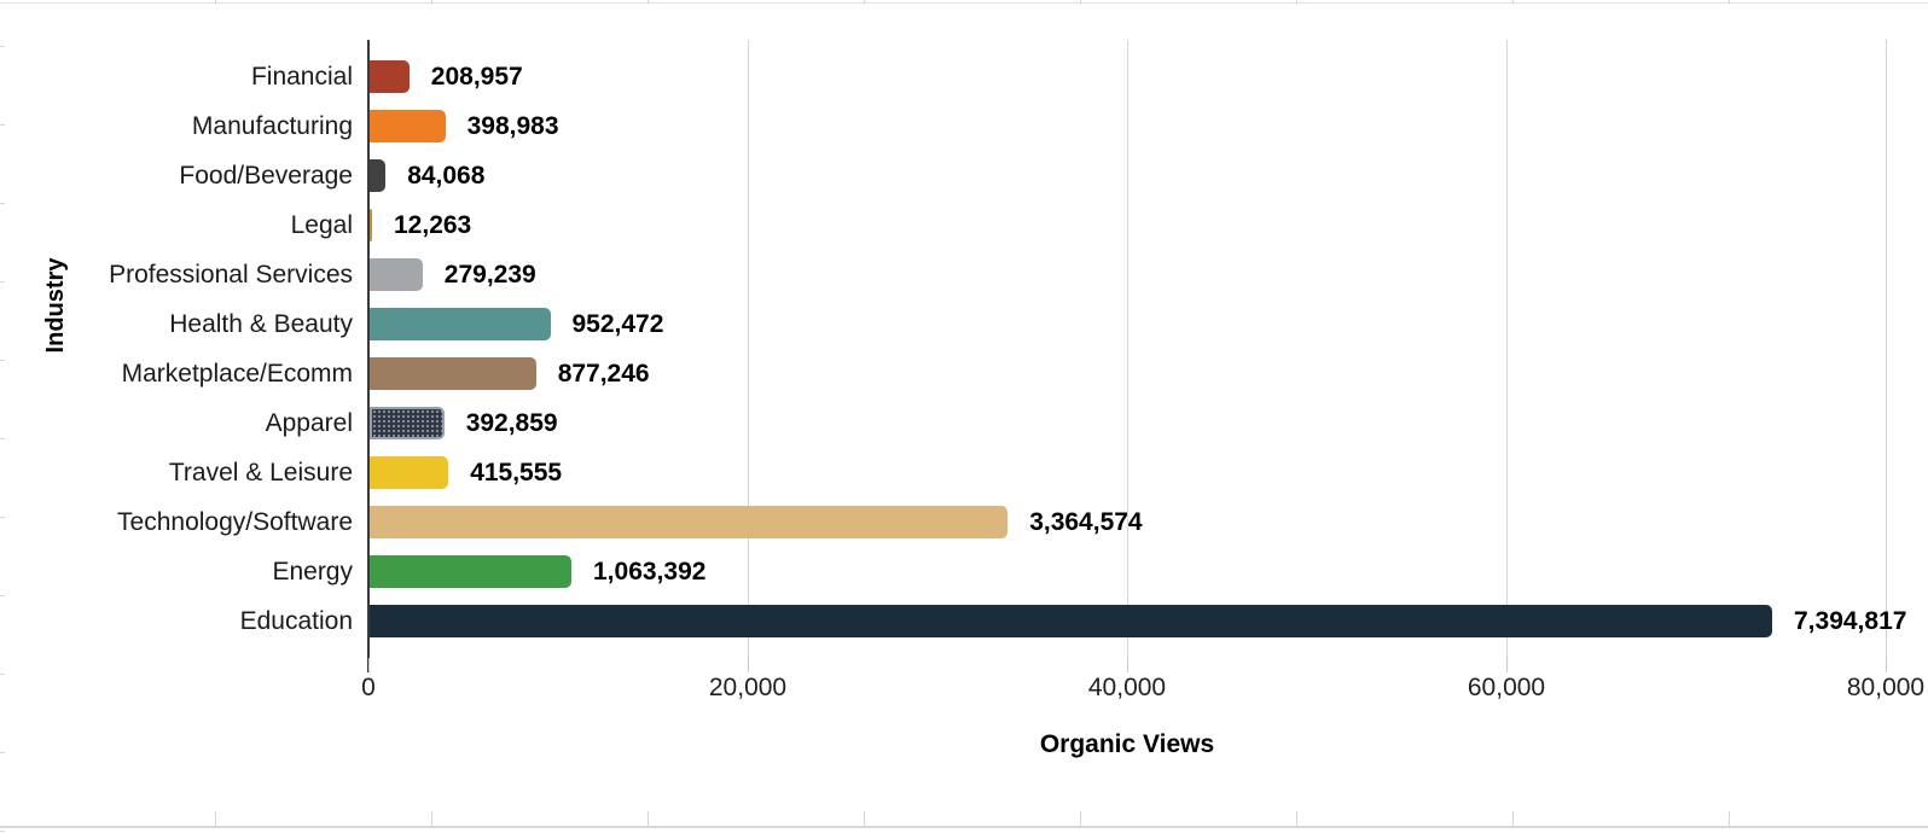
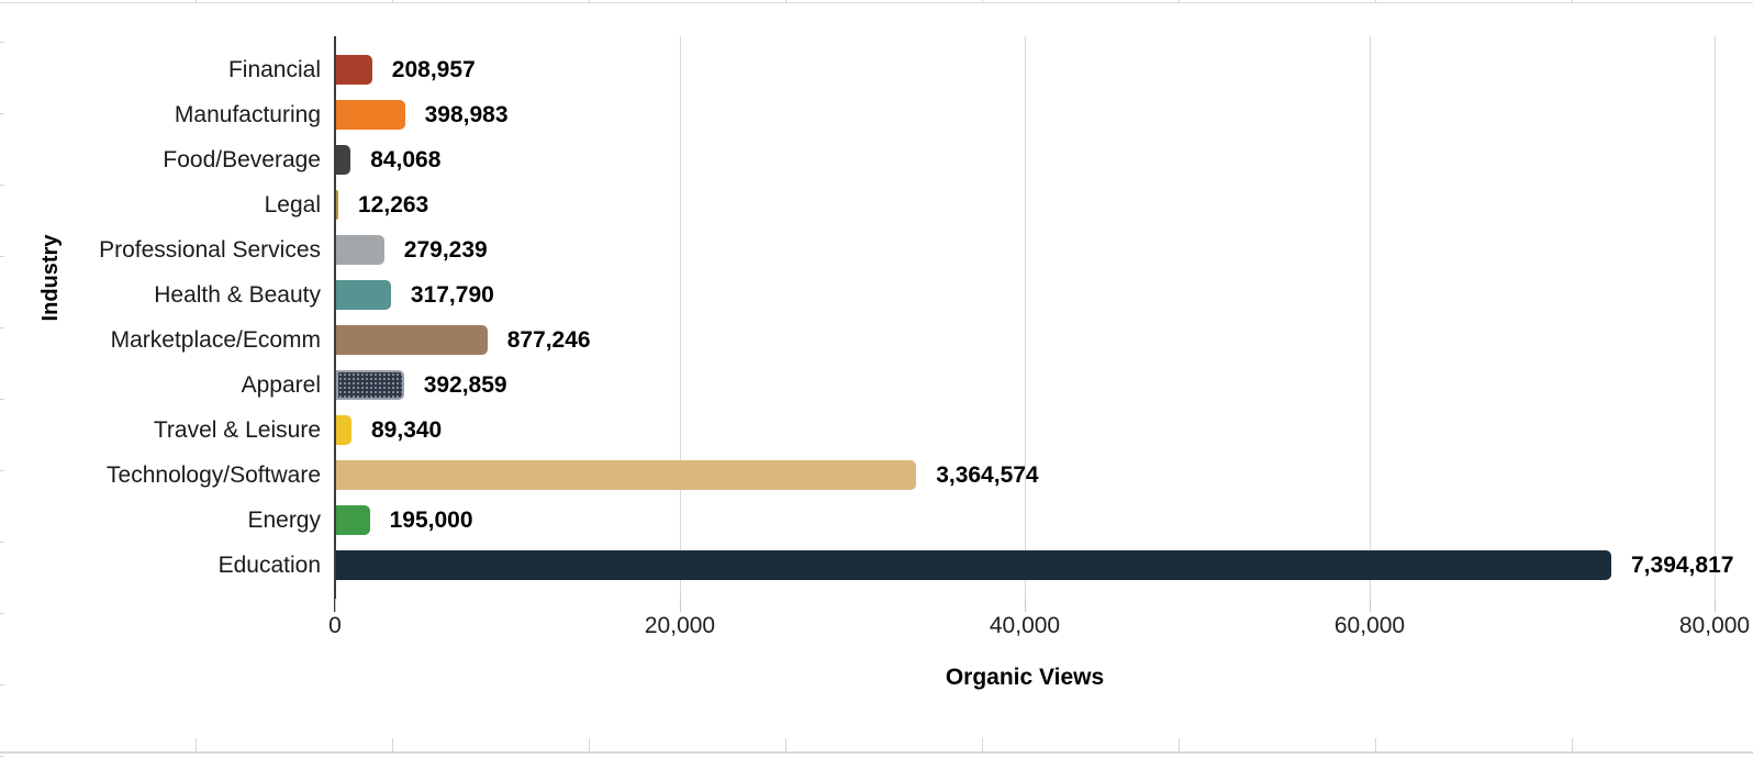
Health & Beauty: 952,472 -> 317,790
Travel & Leisure: 415,555 -> 89,340
Energy: 1,063,392 -> 195,000
